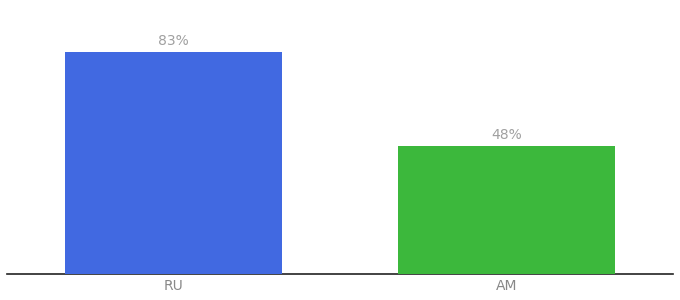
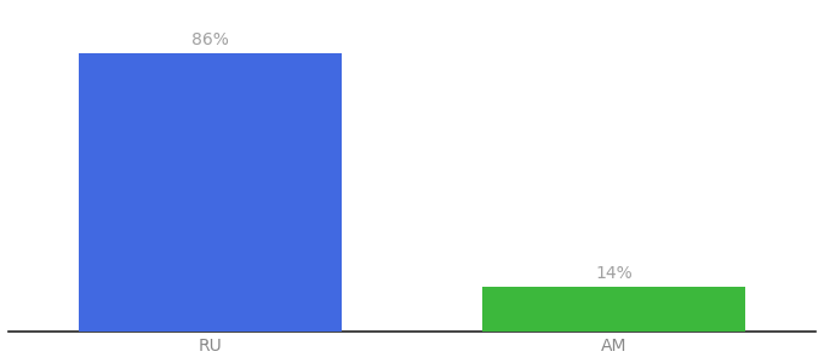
RU: 83% -> 86%
AM: 48% -> 14%
